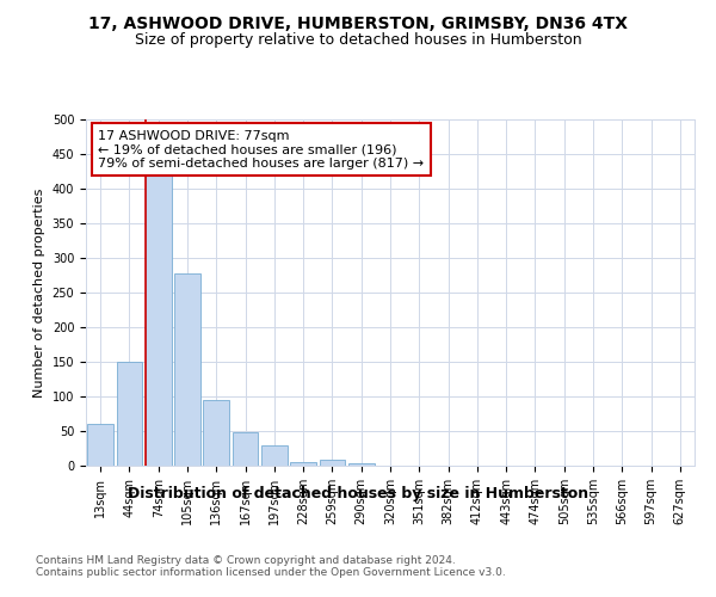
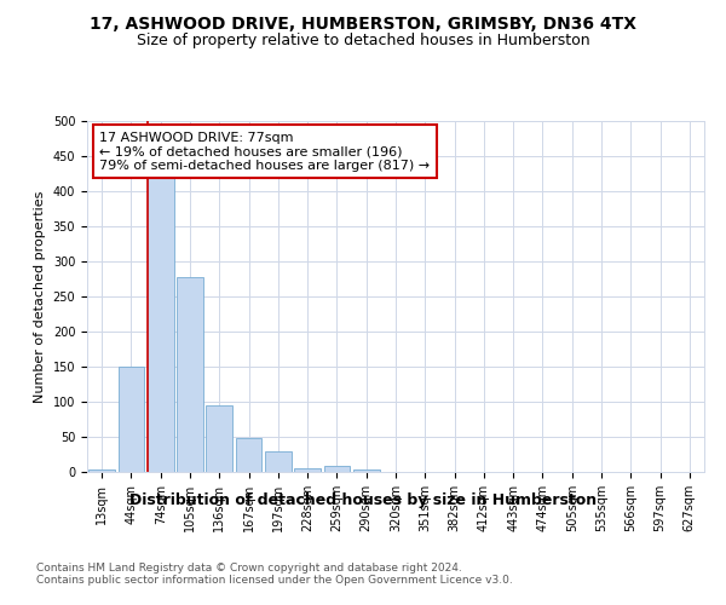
13sqm: 60 -> 4
